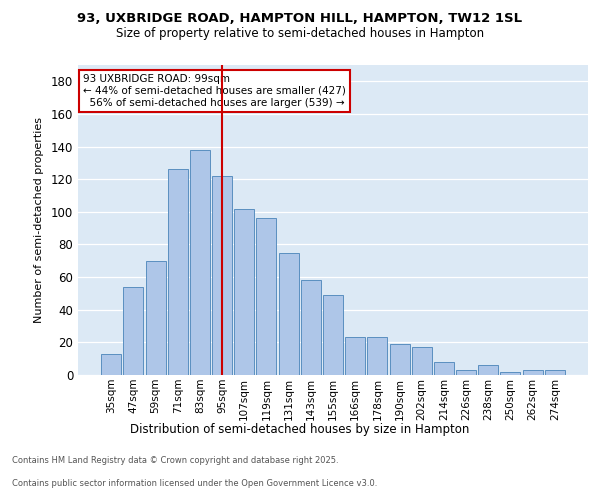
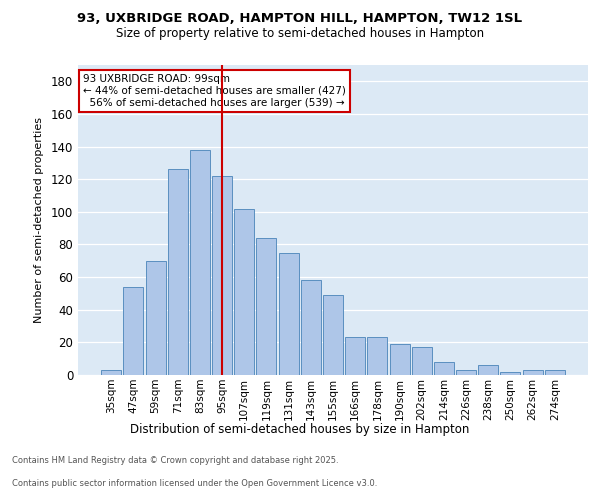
35sqm: 13 -> 3
119sqm: 96 -> 84
